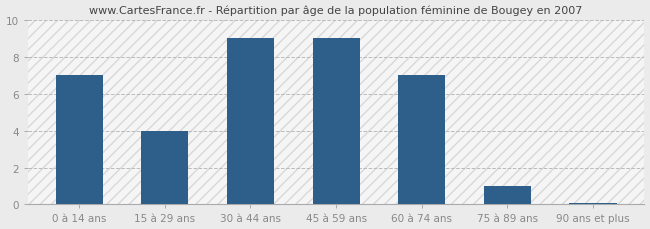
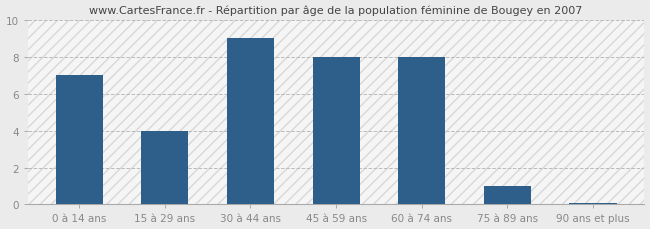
45 à 59 ans: 9.0 -> 8.0
60 à 74 ans: 7.0 -> 8.0
